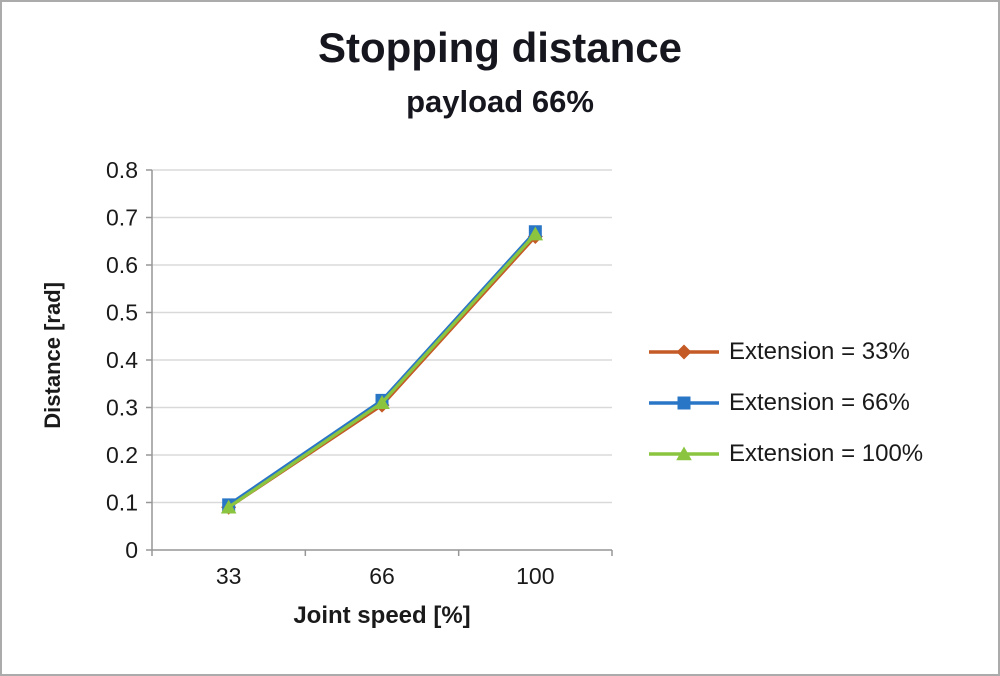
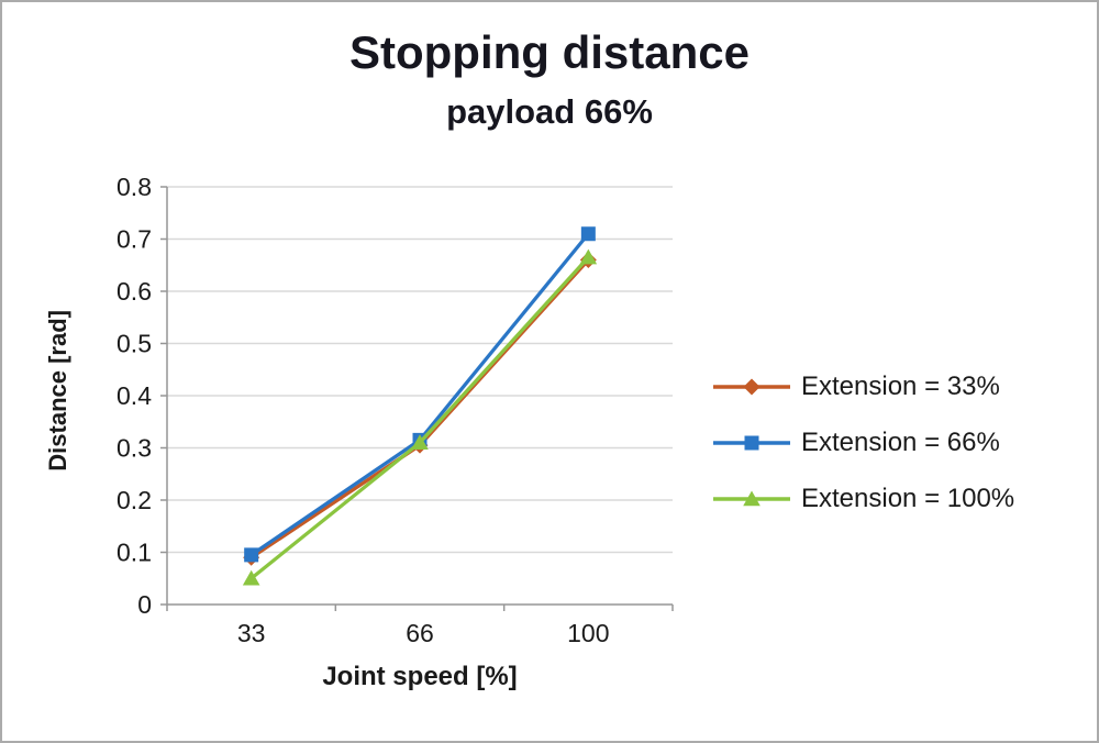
Extension = 100%/33: 0.09 -> 0.05
Extension = 66%/100: 0.67 -> 0.71
